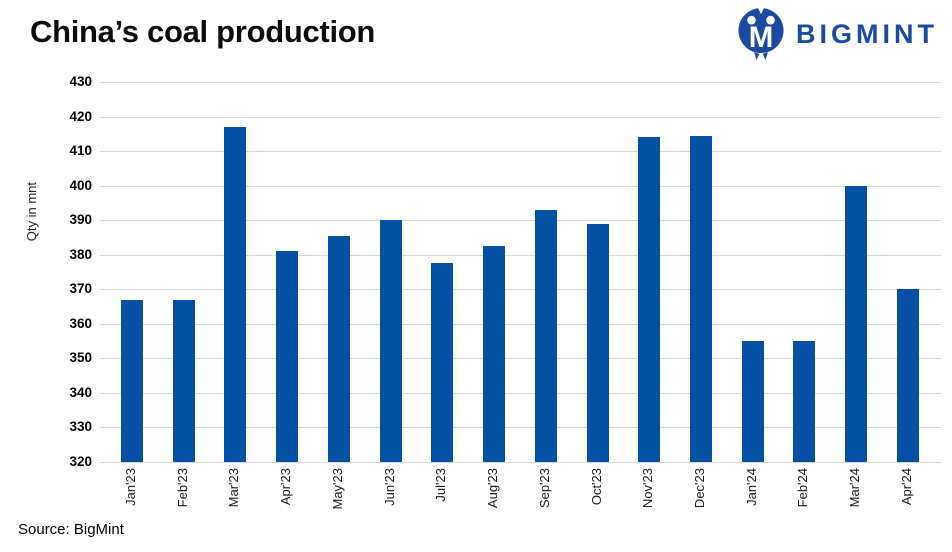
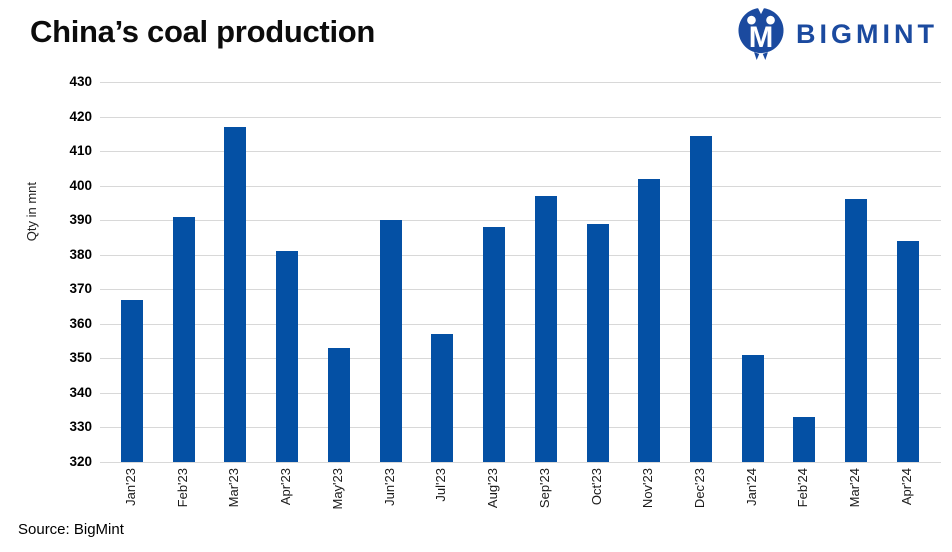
Feb'23: 367 -> 391
May'23: 386 -> 353
Jul'23: 378 -> 357
Aug'23: 382 -> 388
Sep'23: 393 -> 397
Nov'23: 414 -> 402
Jan'24: 355 -> 351
Feb'24: 355 -> 333
Mar'24: 400 -> 396
Apr'24: 370 -> 384
